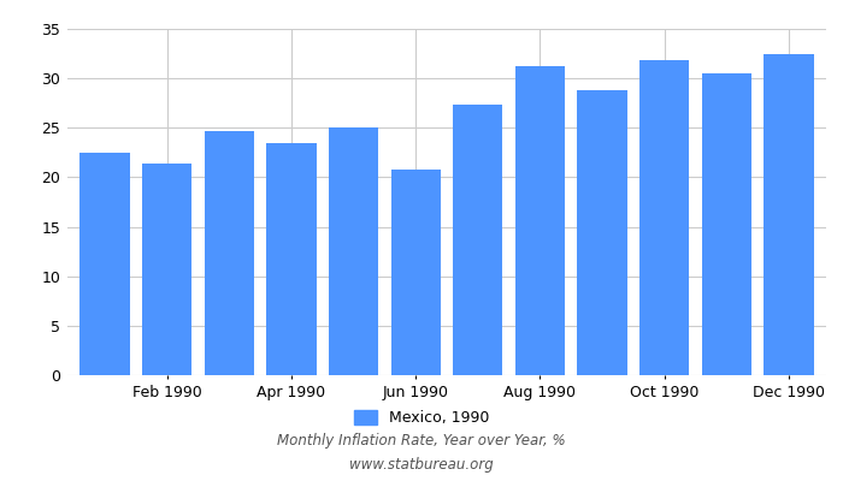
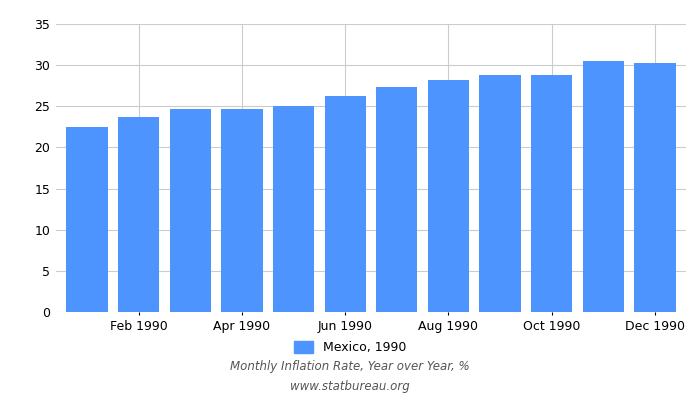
Feb 1990: 21.4 -> 23.7
Apr 1990: 23.4 -> 24.7
Jun 1990: 20.8 -> 26.2
Aug 1990: 31.2 -> 28.2
Oct 1990: 31.8 -> 28.8
Dec 1990: 32.4 -> 30.2
